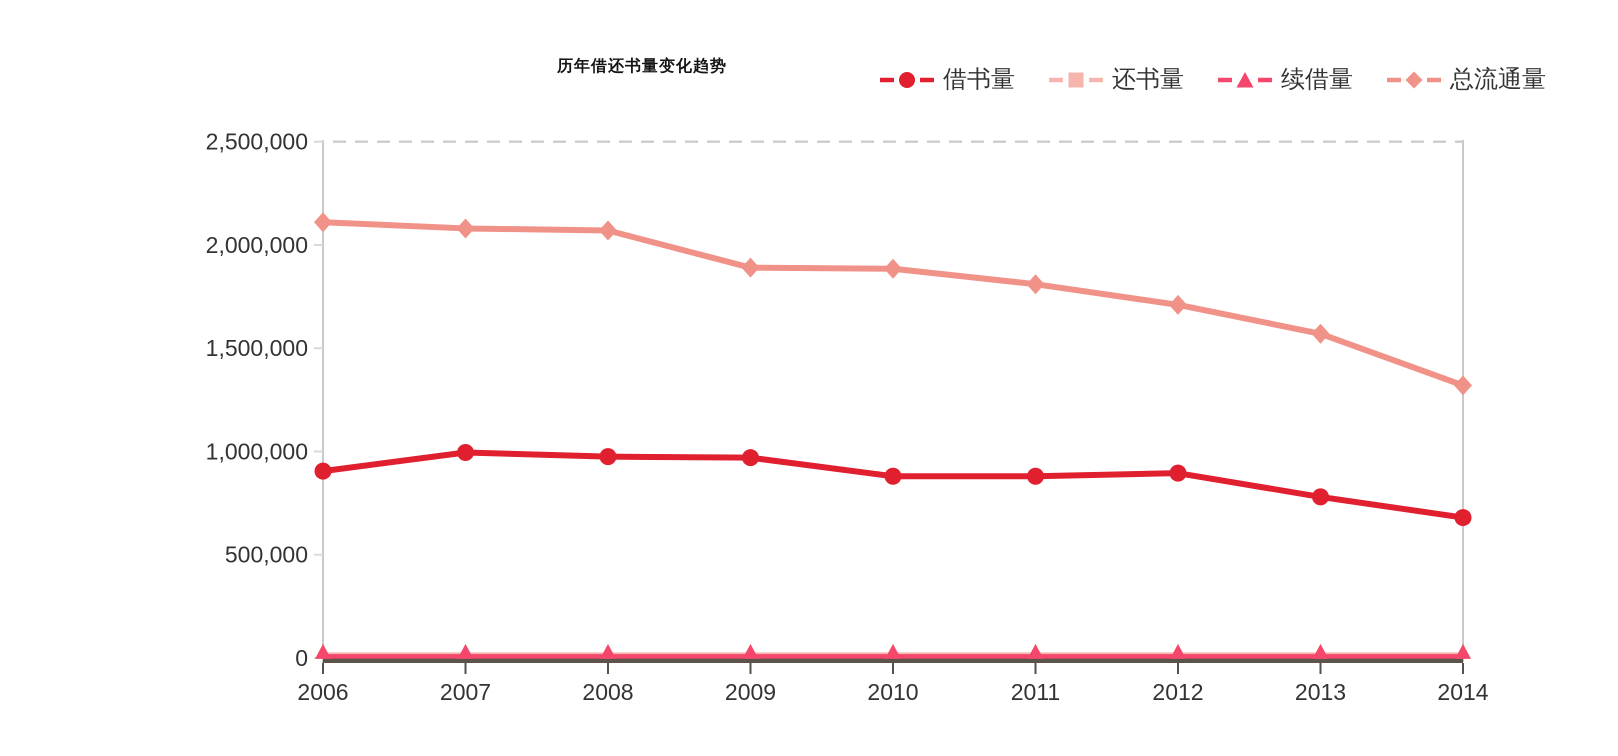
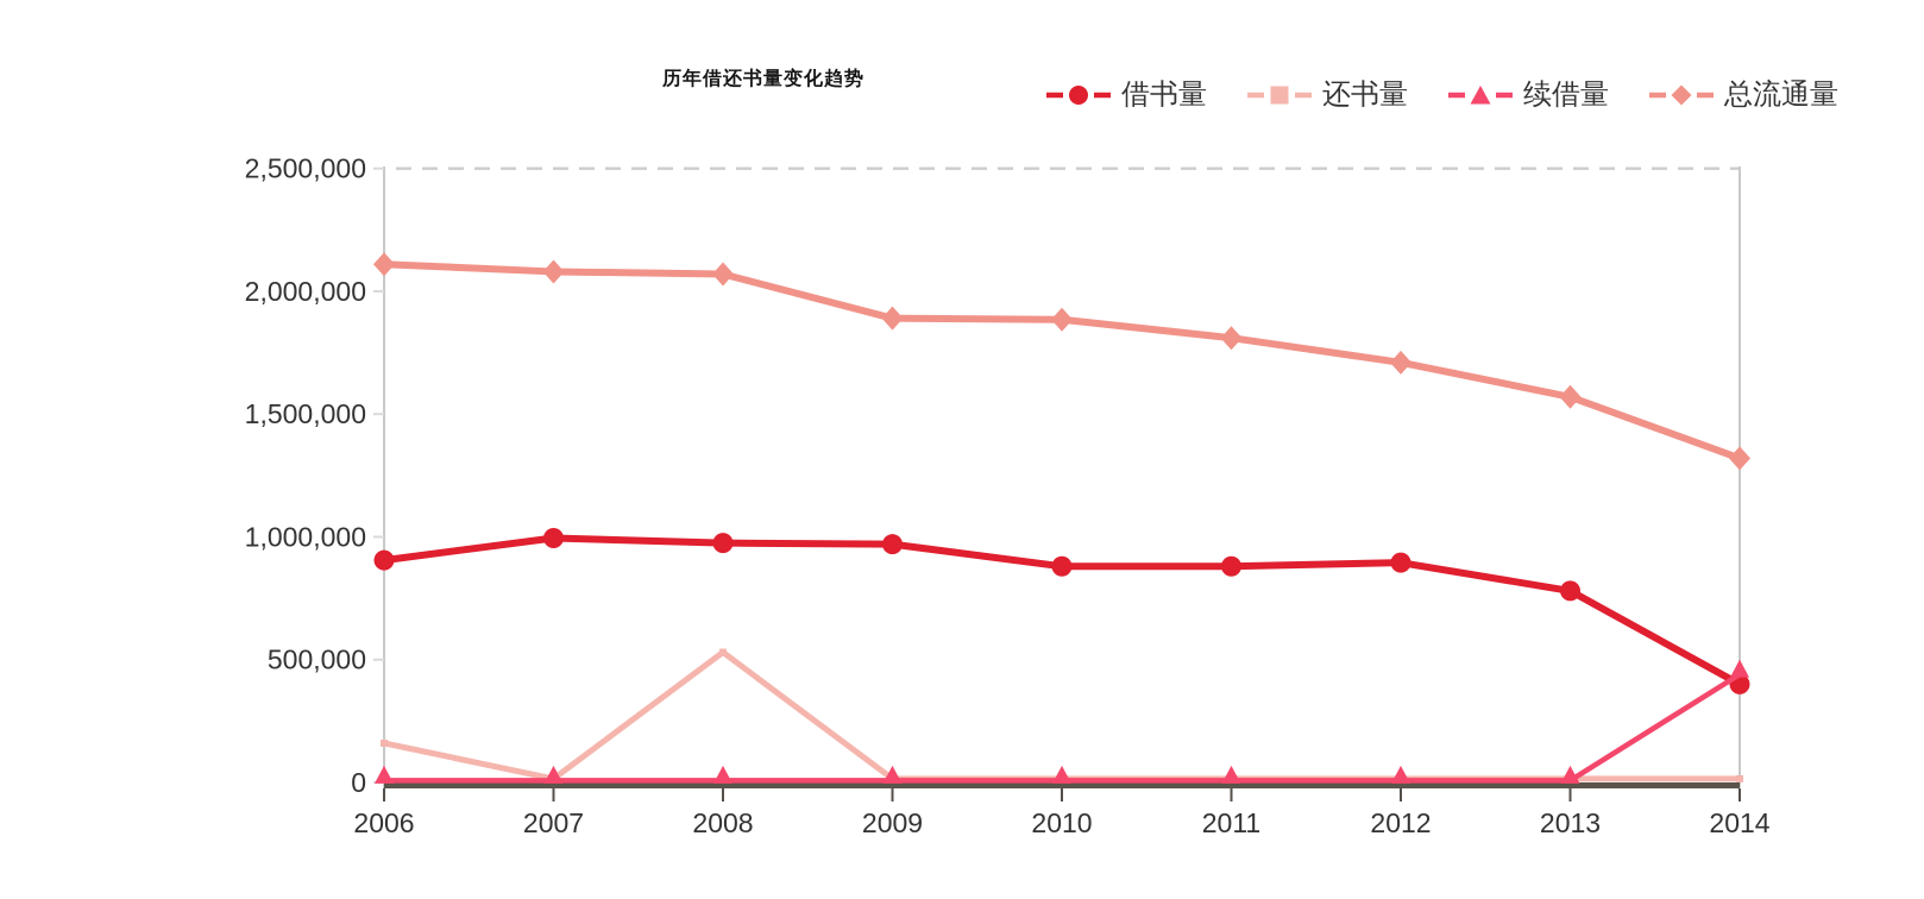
还书量/2006: 20000 -> 160000
还书量/2008: 20000 -> 530000
借书量/2014: 680000 -> 400000
续借量/2014: 10000 -> 440000
